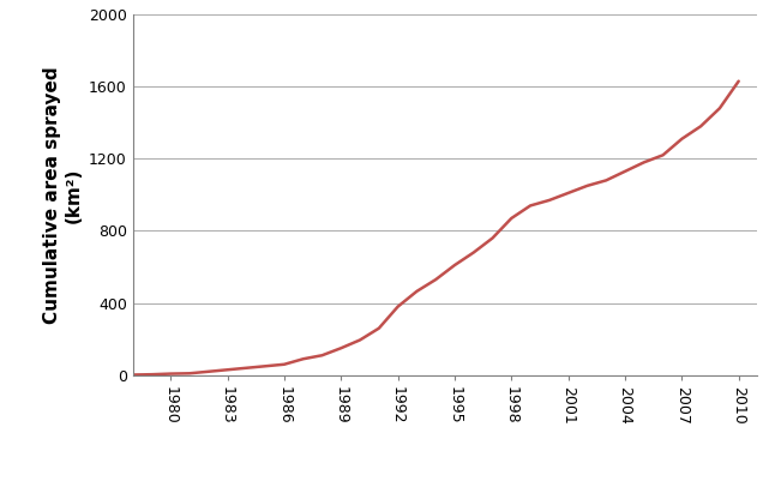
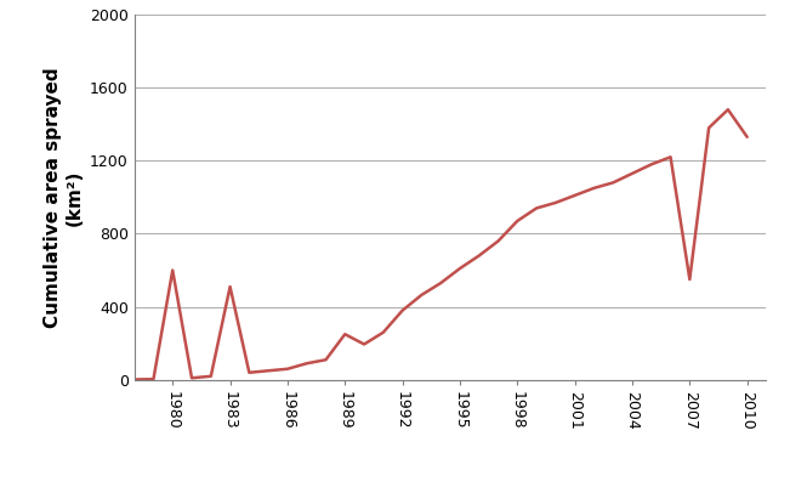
1980: 10 -> 600
1983: 30 -> 510
1989: 150 -> 250
2007: 1310 -> 550
2010: 1630 -> 1330
